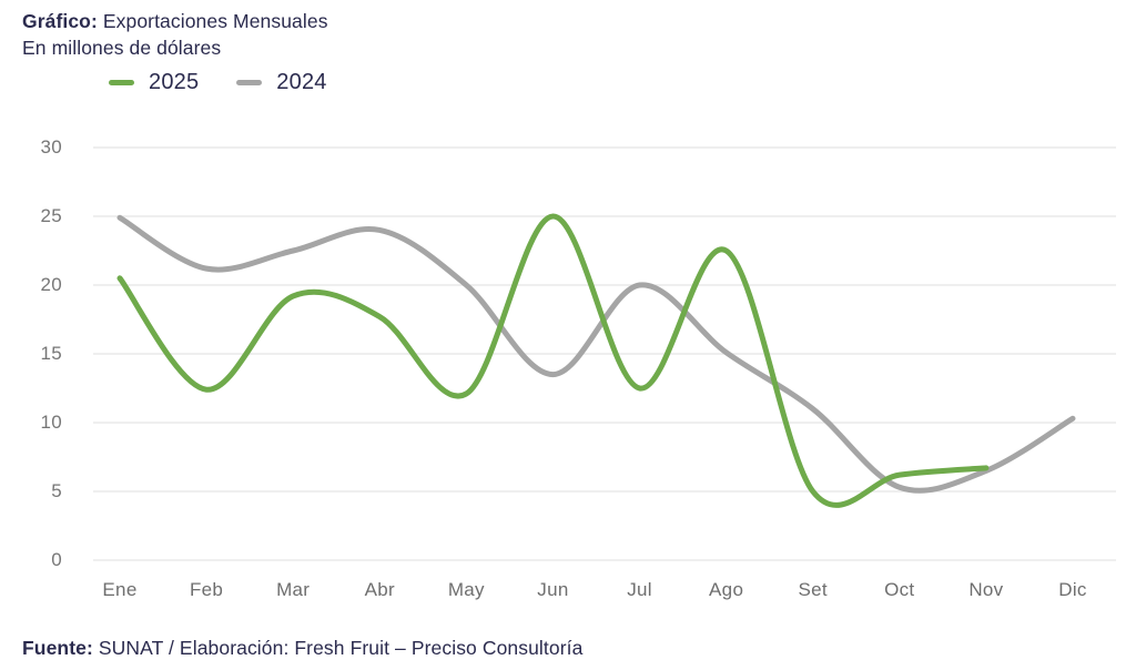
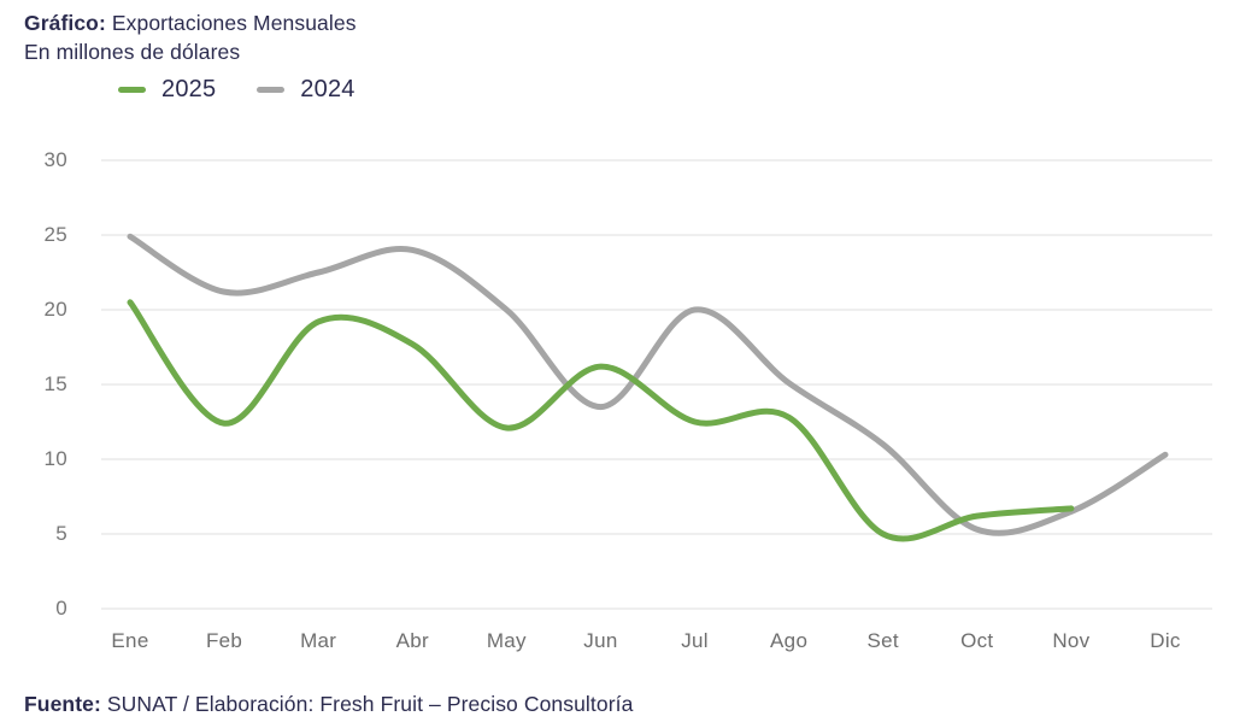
2025/Jun: 25.0 -> 16.2
2025/Ago: 22.5 -> 12.8
